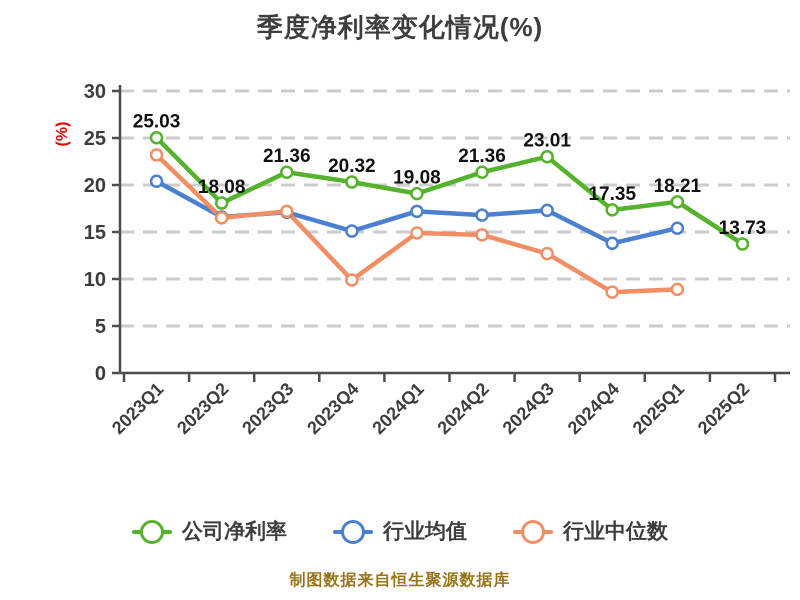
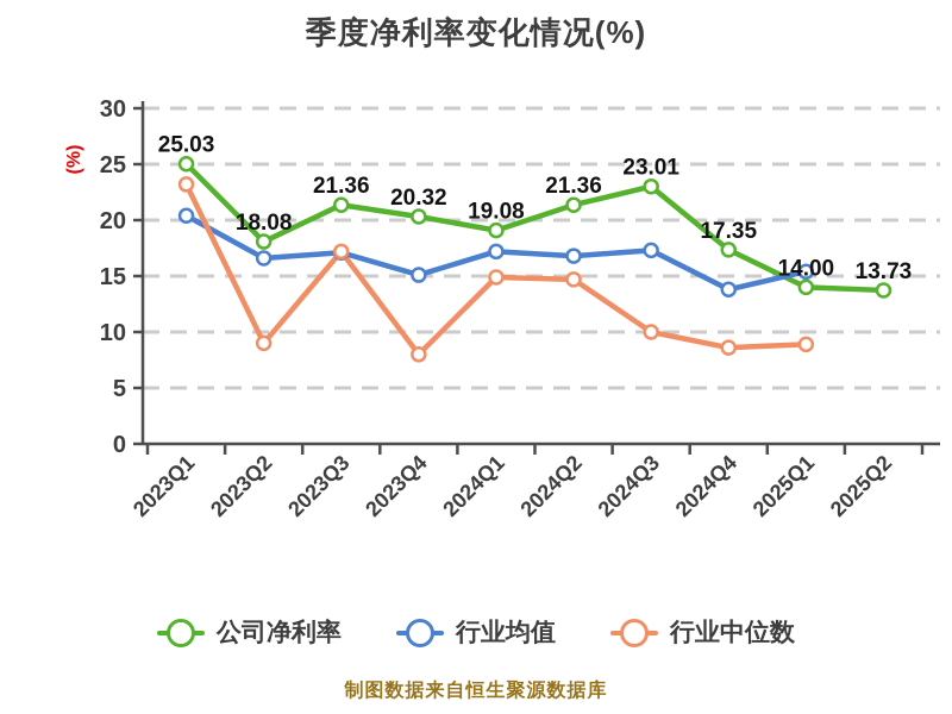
行业中位数/2023Q2: 16 -> 9
行业中位数/2023Q4: 10 -> 8
行业中位数/2024Q3: 13 -> 10
公司净利率/2025Q1: 18.21 -> 14.00
